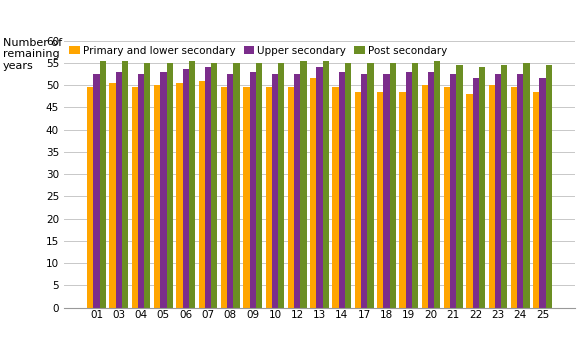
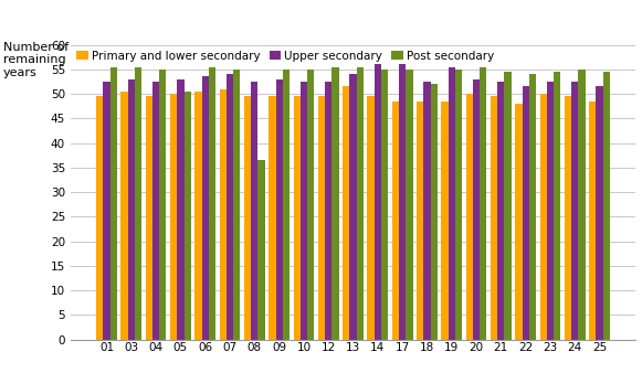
Post secondary/05: 55.0 -> 50.5
Post secondary/08: 55.0 -> 36.5
Upper secondary/14: 53.0 -> 56.0
Upper secondary/17: 52.5 -> 56.0
Post secondary/18: 55.0 -> 52.0
Upper secondary/19: 53.0 -> 55.5
